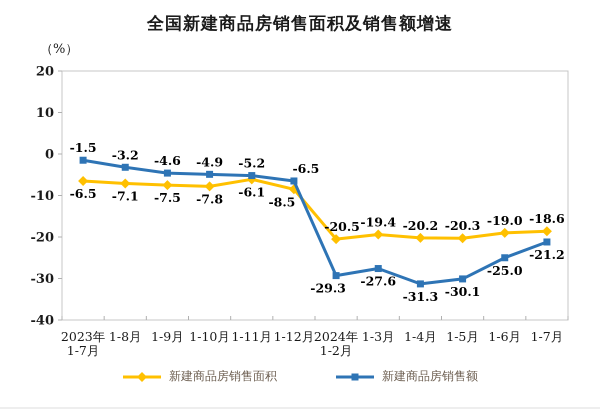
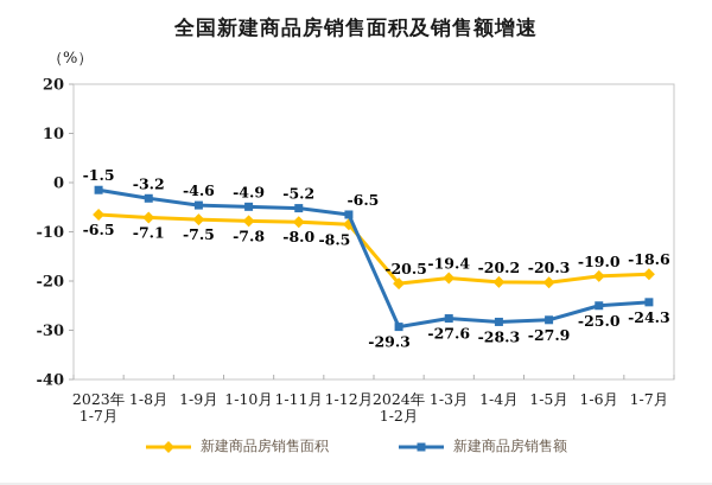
新建商品房销售面积/1-11月: -6.1 -> -8.0
新建商品房销售额/1-4月: -31.3 -> -28.3
新建商品房销售额/1-5月: -30.1 -> -27.9
新建商品房销售额/1-7月: -21.2 -> -24.3
